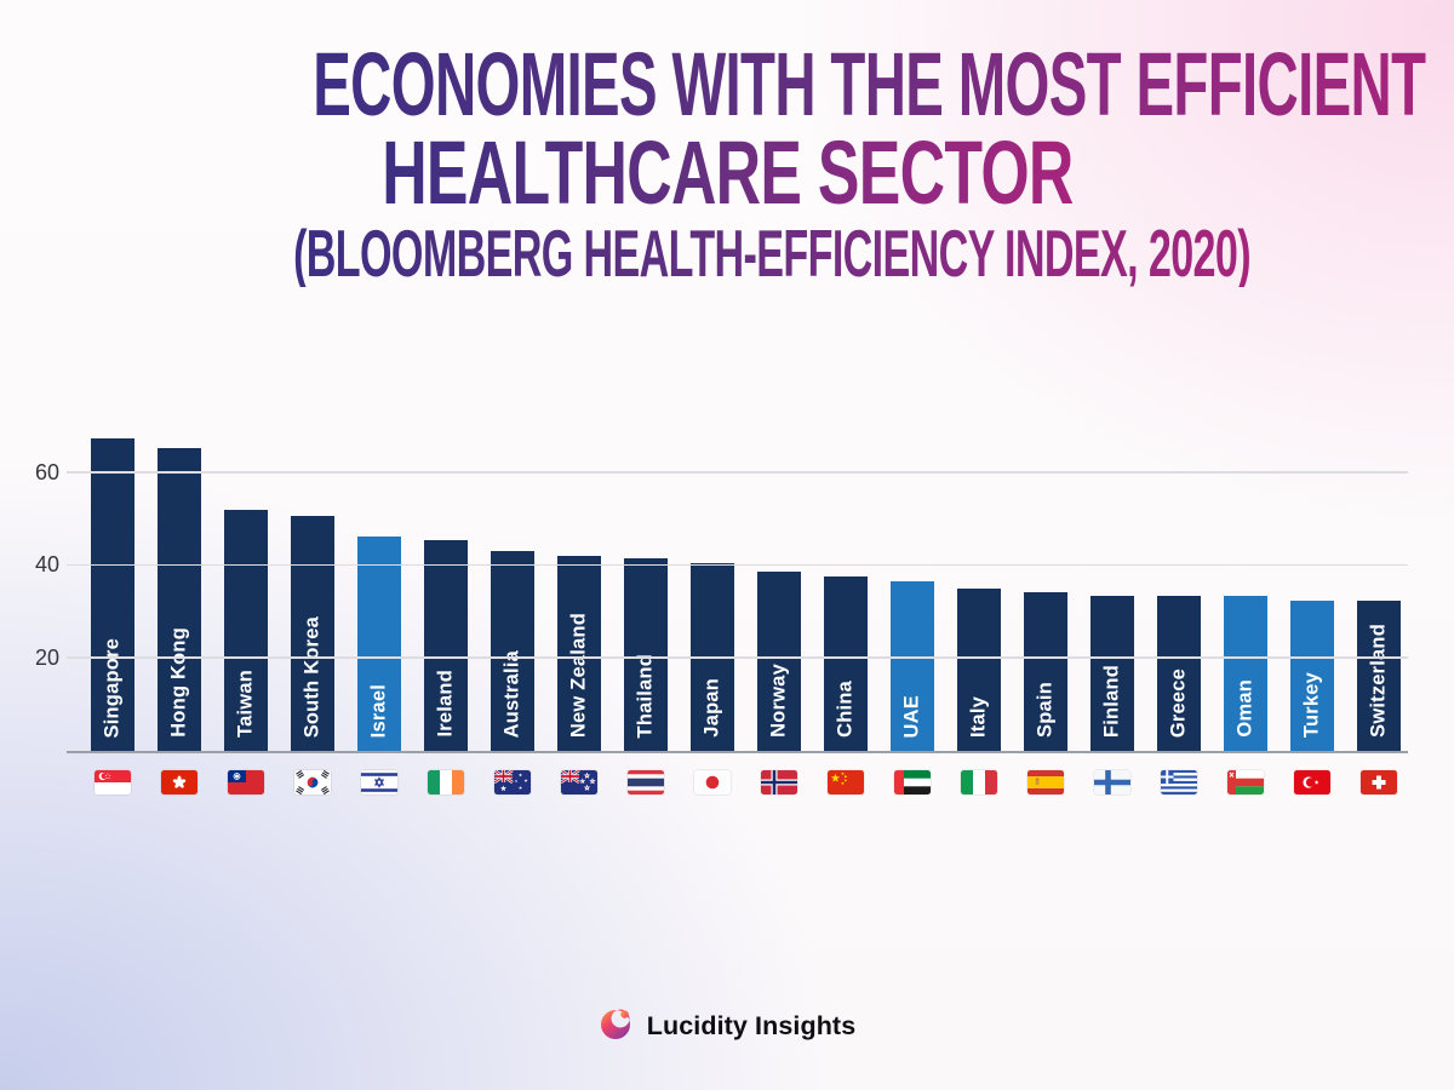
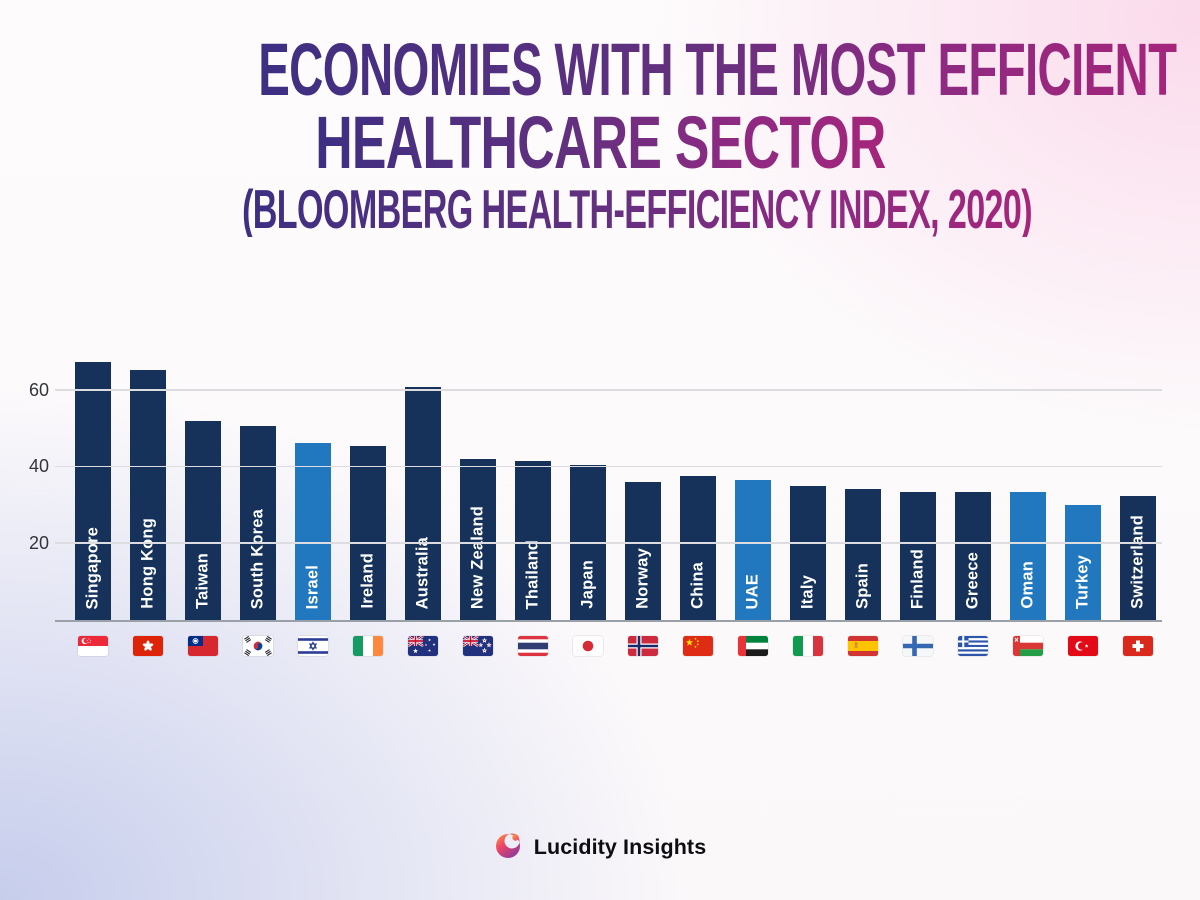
Australia: 43 -> 61
Norway: 39 -> 36
Turkey: 32 -> 30
